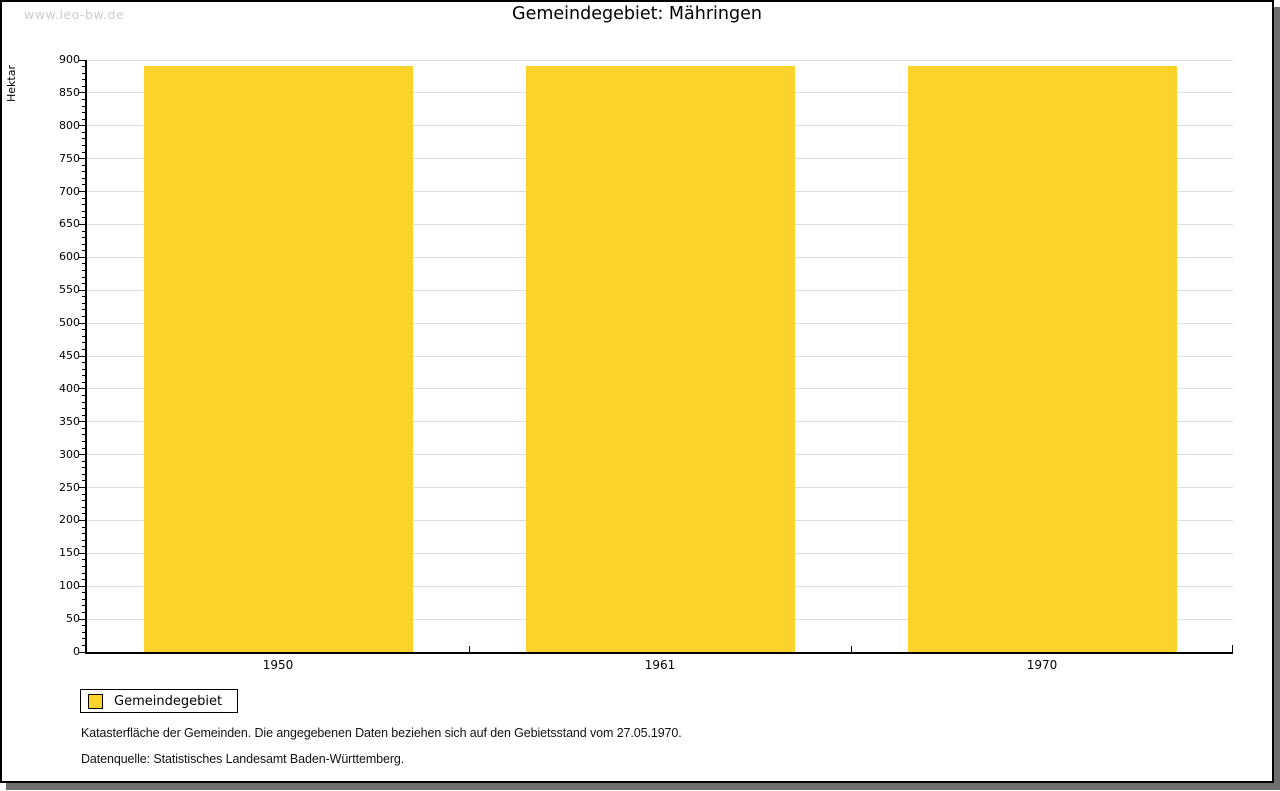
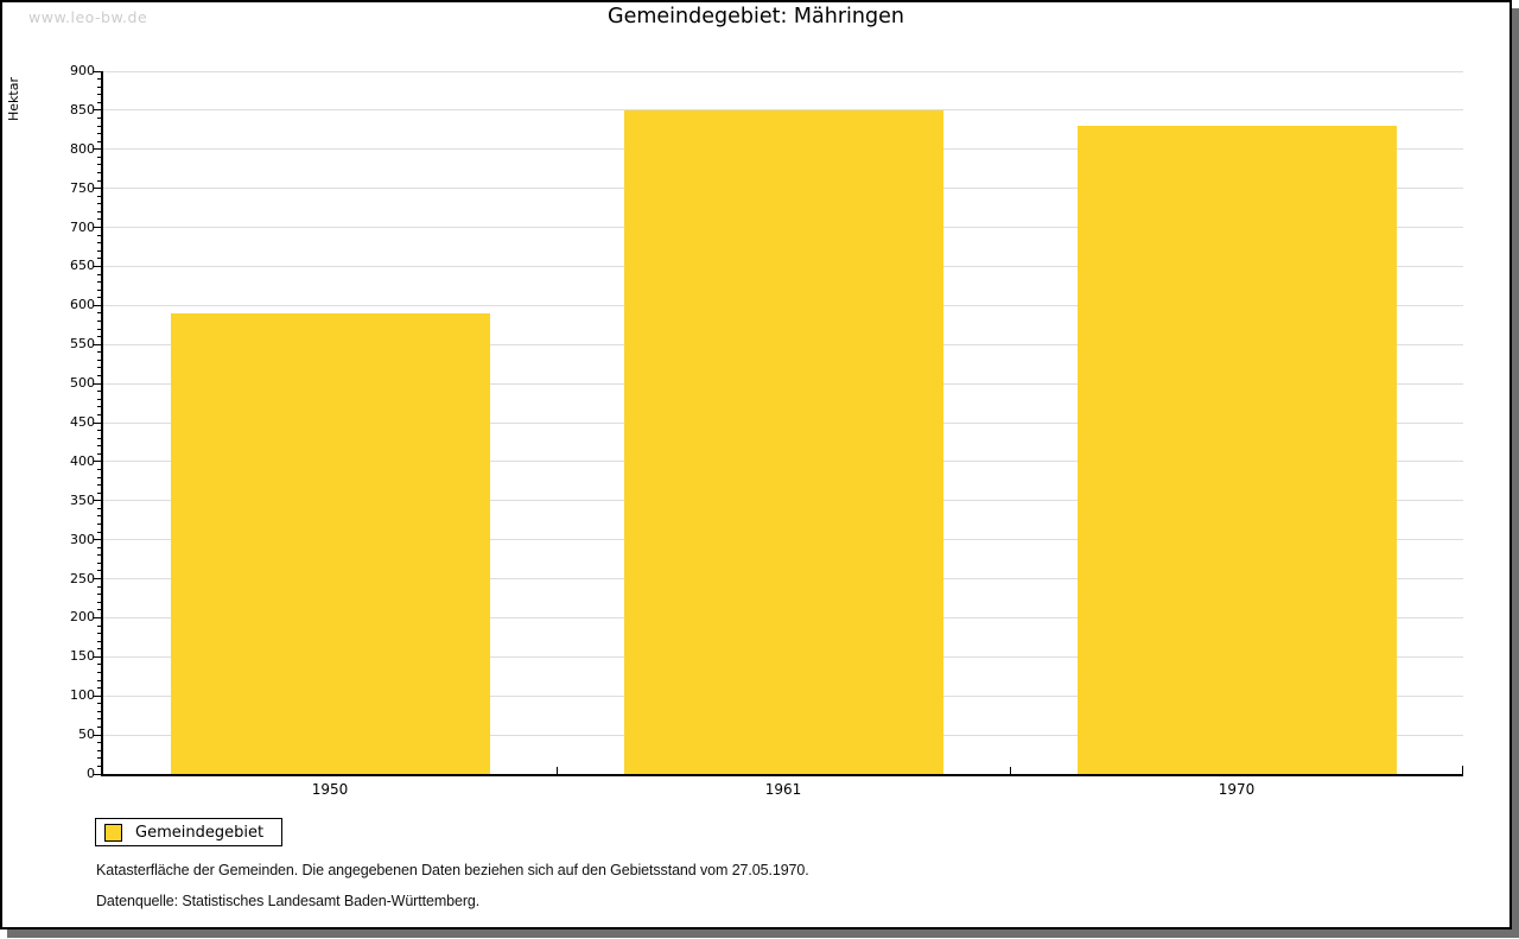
1950: 890 -> 590
1961: 890 -> 850
1970: 890 -> 830
